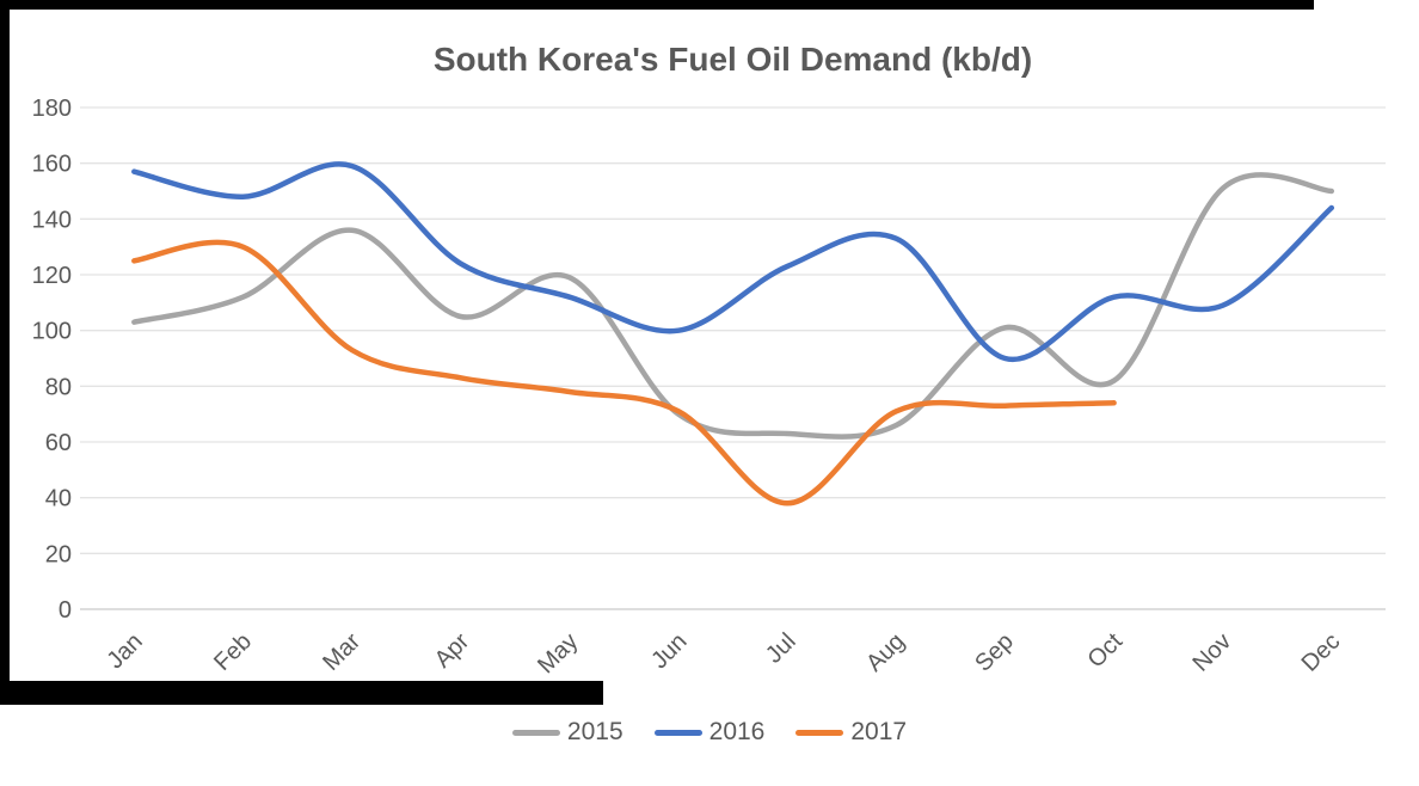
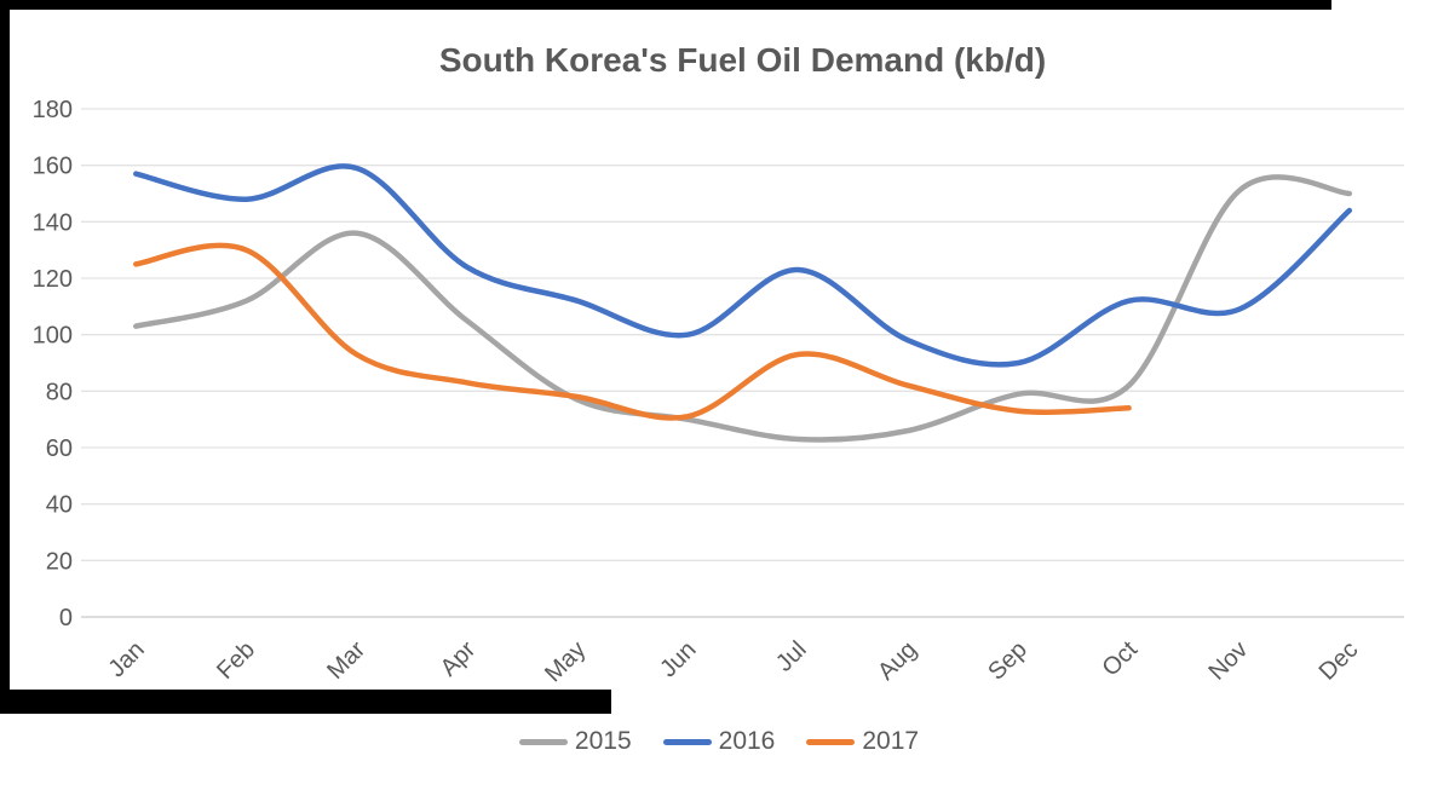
2015/May: 119 -> 77
2017/Jul: 38 -> 93
2016/Aug: 133 -> 98
2017/Aug: 71 -> 82
2015/Sep: 101 -> 79
